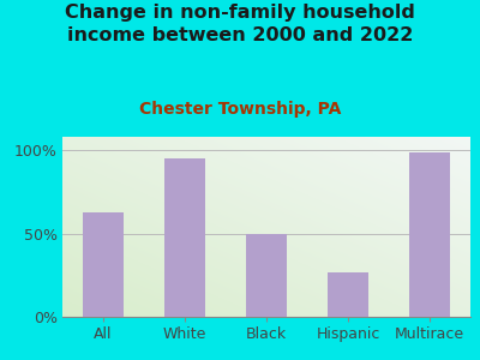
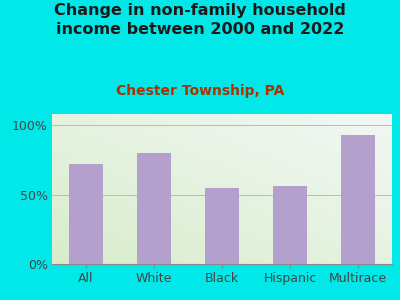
All: 63% -> 72%
White: 95% -> 80%
Black: 50% -> 55%
Hispanic: 27% -> 56%
Multirace: 99% -> 93%
